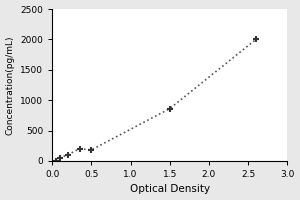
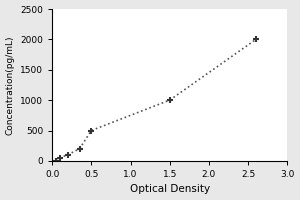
0.5: 180 -> 500
1.5: 860 -> 1000
